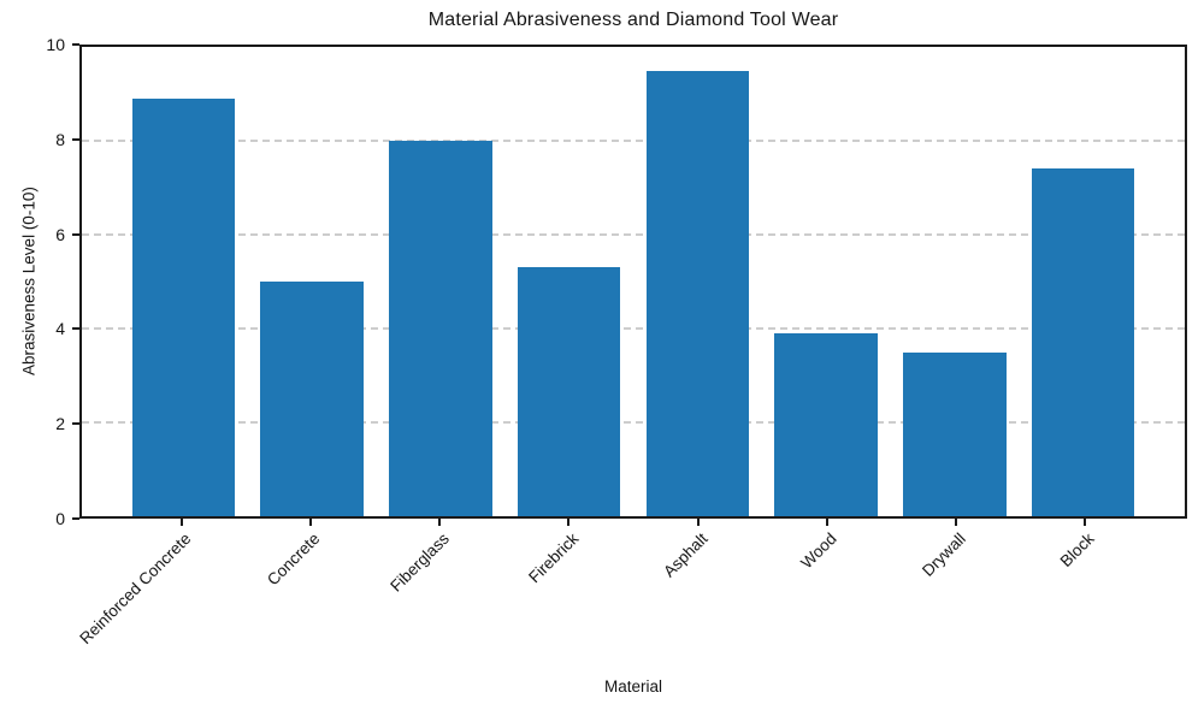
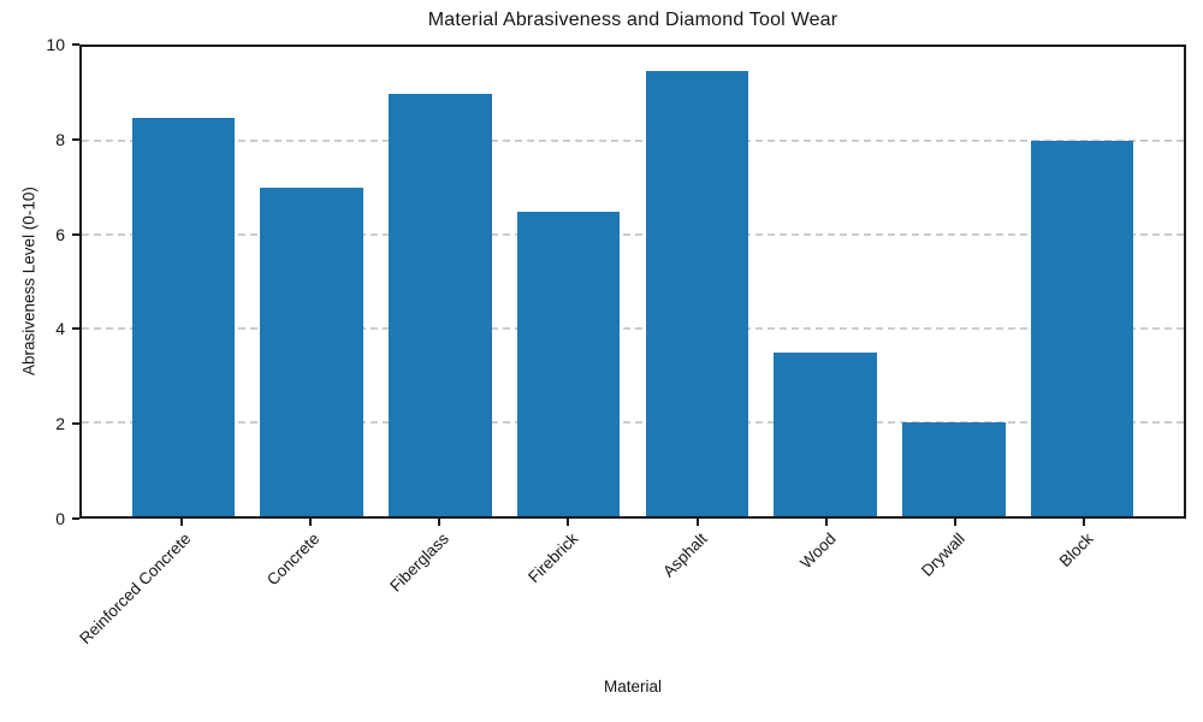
Reinforced Concrete: 8.9 -> 8.5
Concrete: 5.0 -> 7.0
Fiberglass: 8.0 -> 9.0
Firebrick: 5.3 -> 6.5
Wood: 3.9 -> 3.5
Drywall: 3.5 -> 2.0
Block: 7.4 -> 8.0
